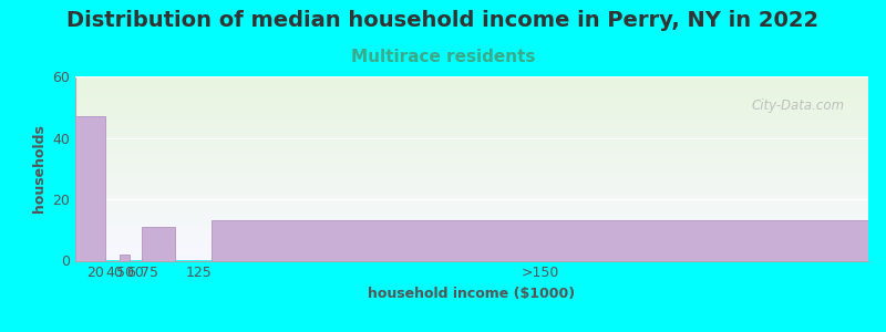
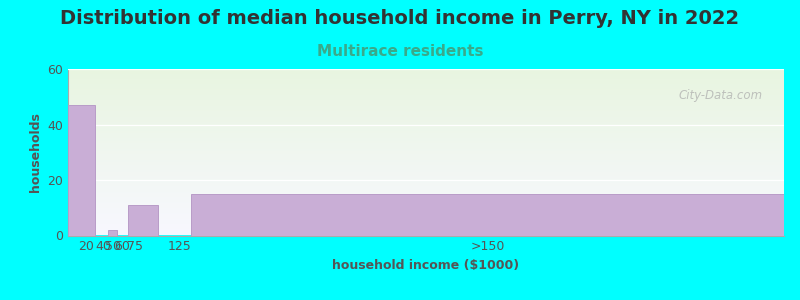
>150: 13 -> 15
